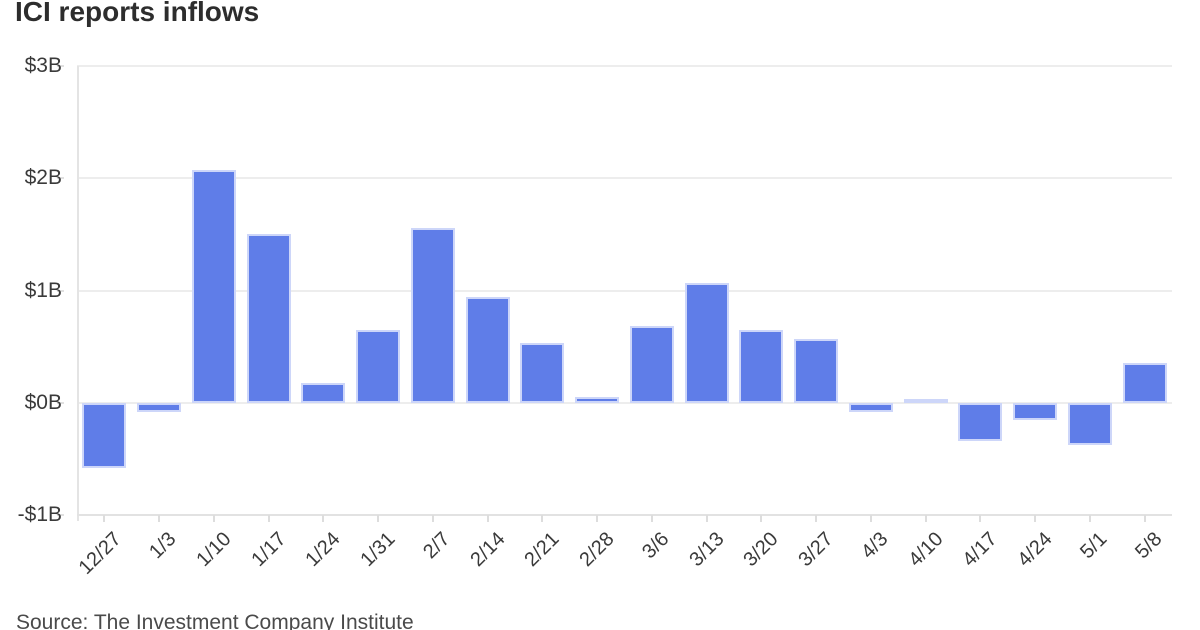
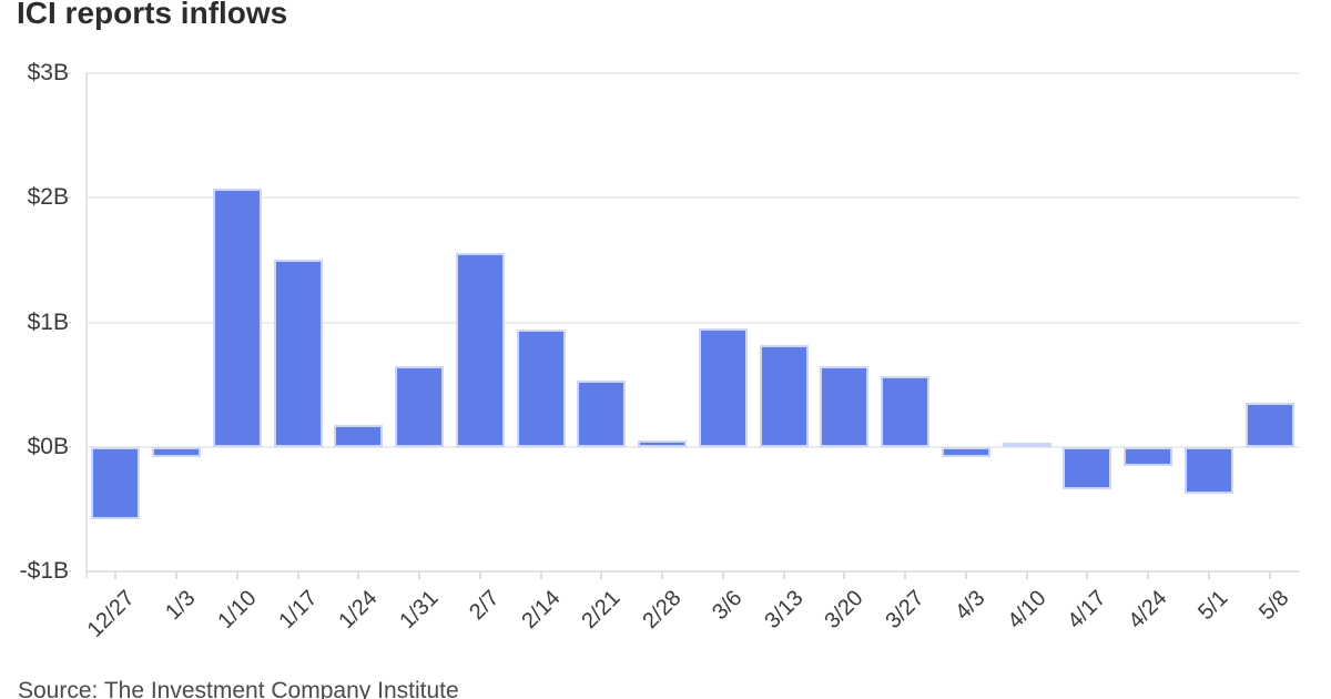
3/6: $0.68B -> $0.95B
3/13: $1.07B -> $0.82B
